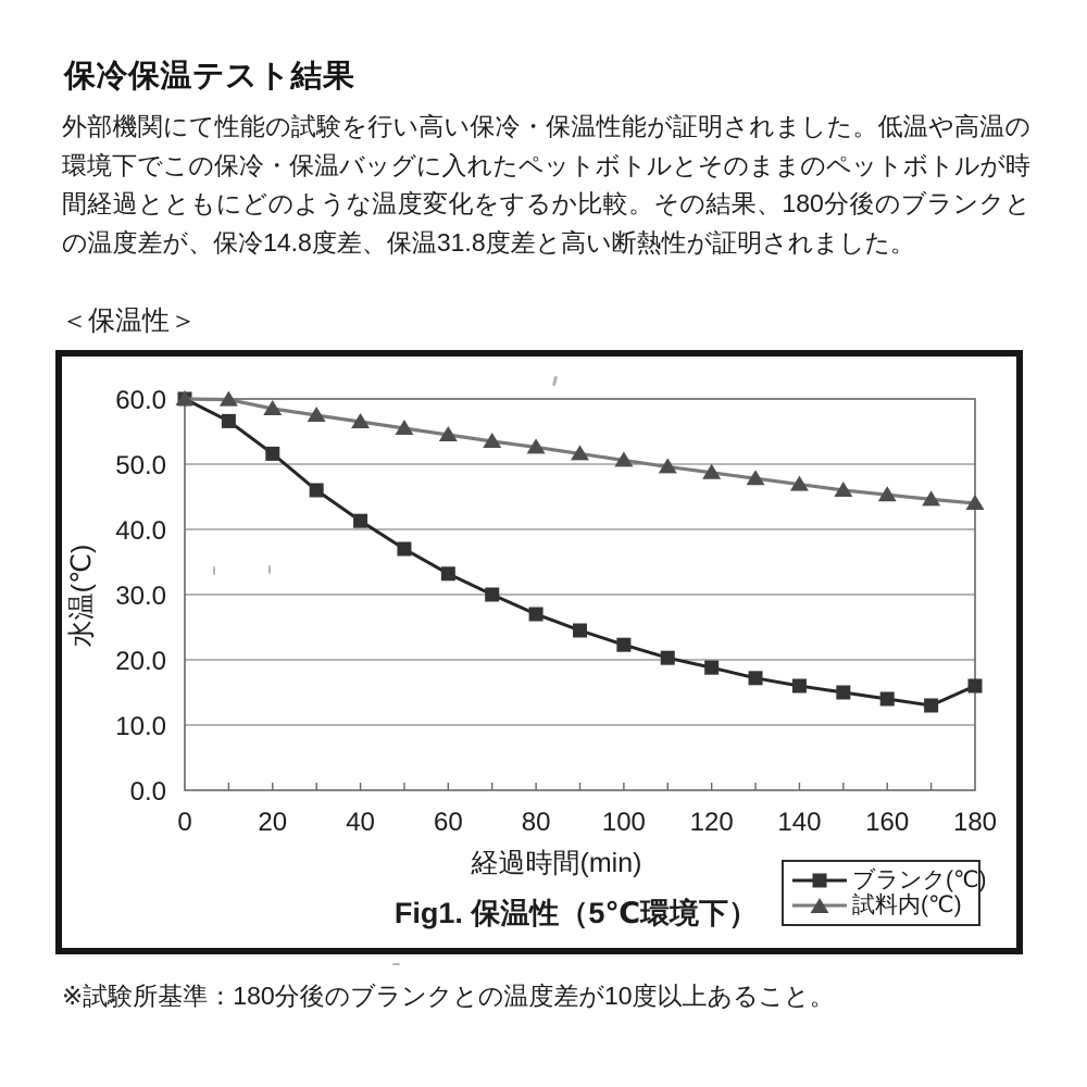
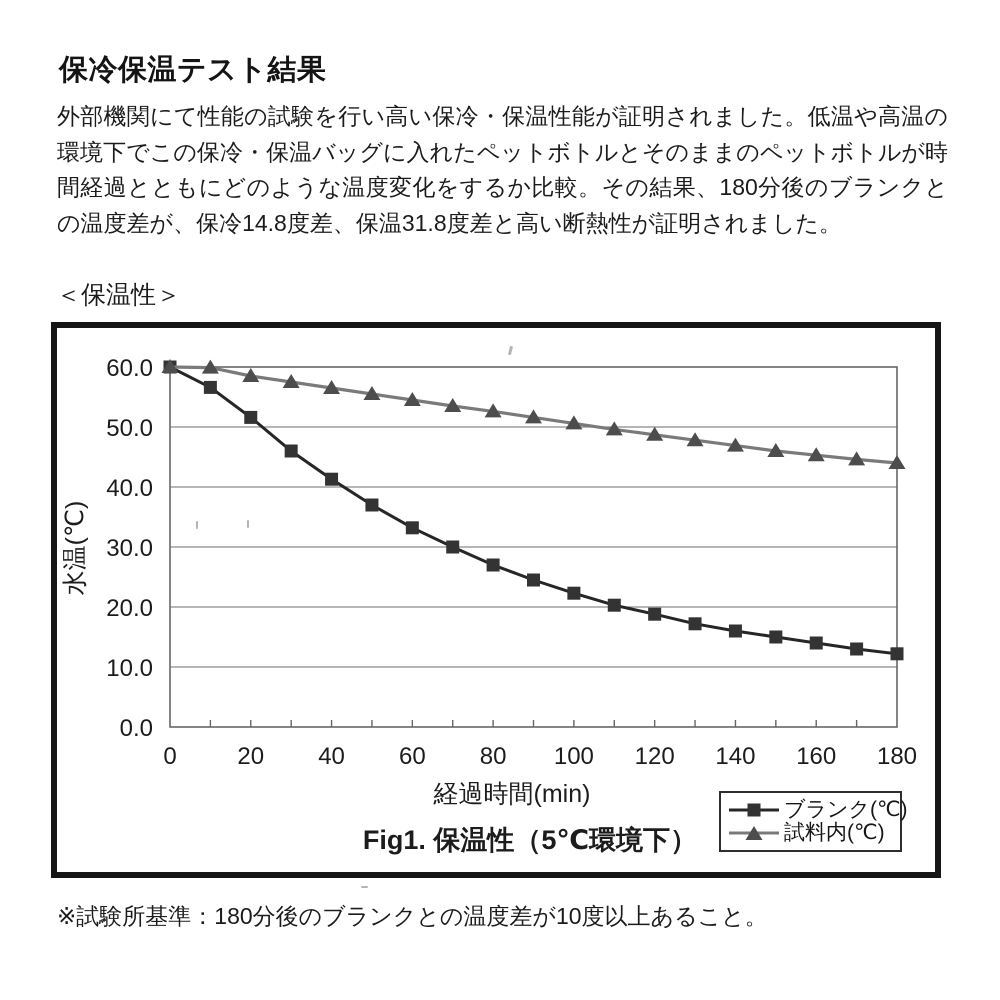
ブランク(℃)/180: 16 -> 12
